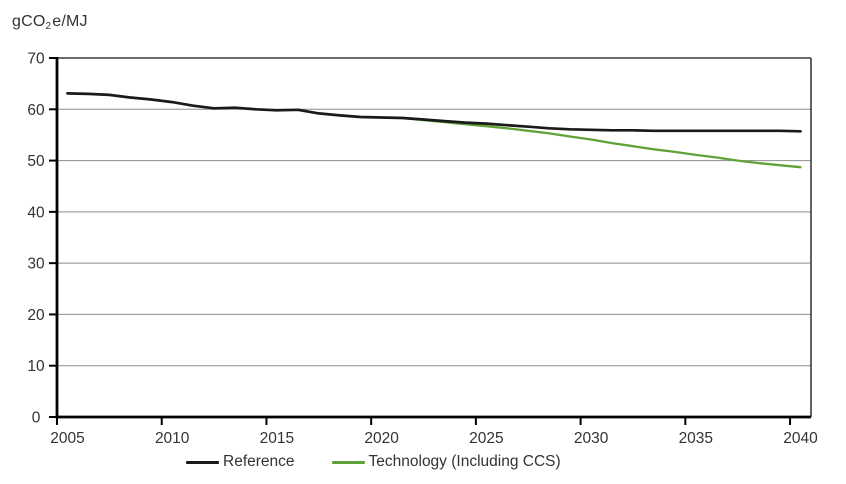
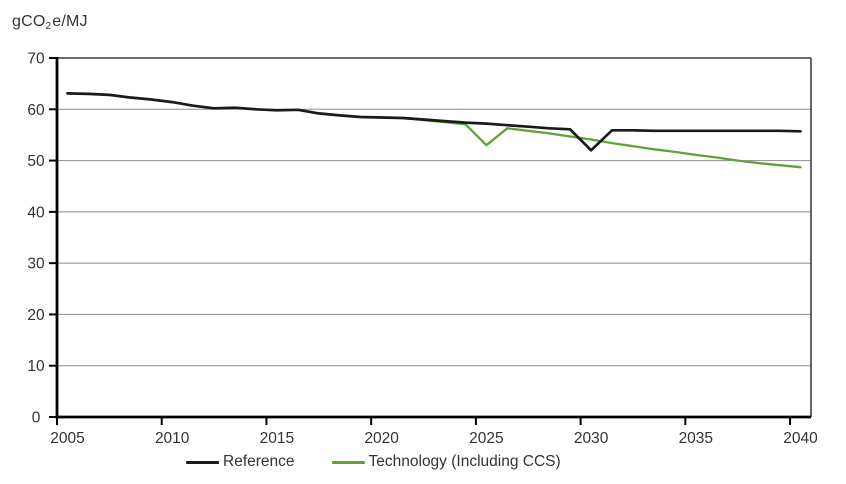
Technology (Including CCS)/2025: 57 -> 53
Reference/2030: 56 -> 52
